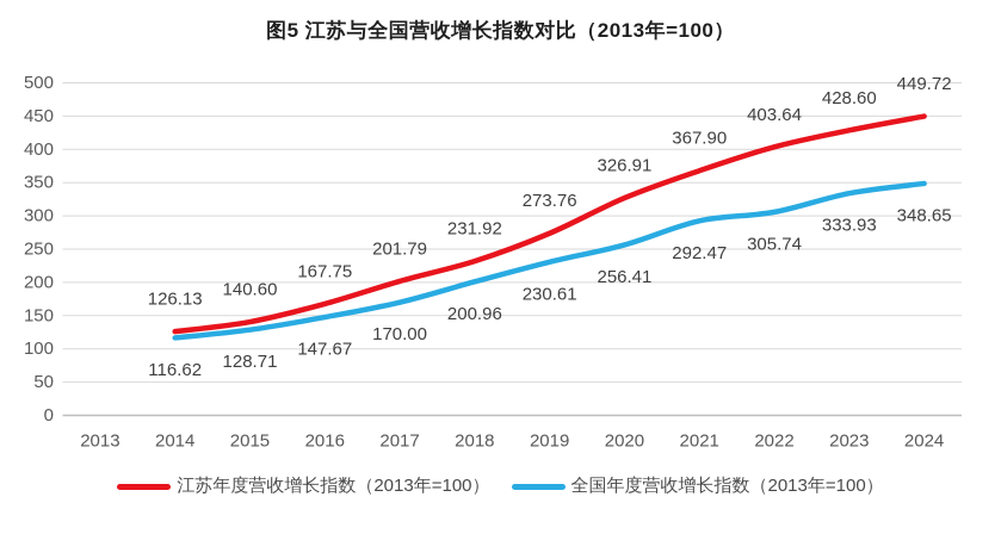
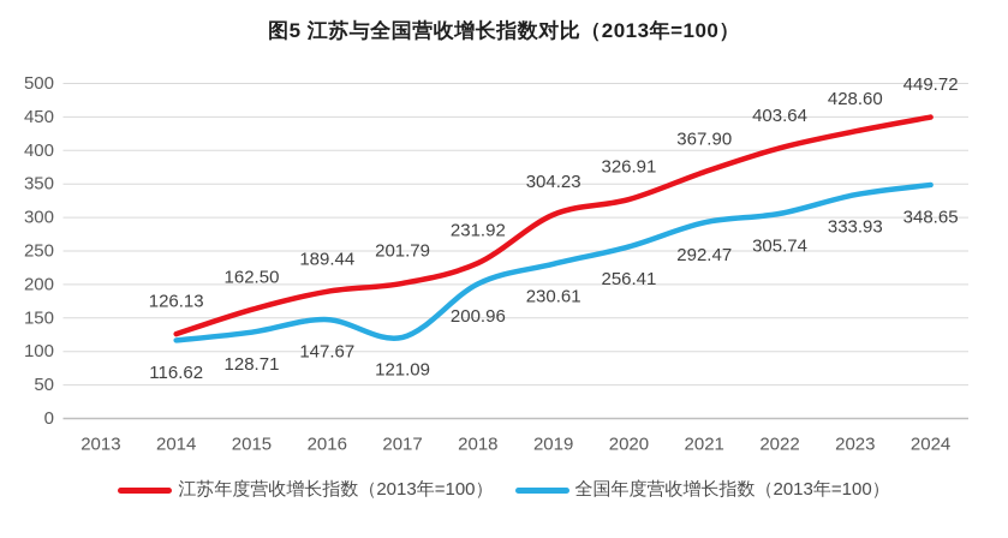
江苏年度营收增长指数（2013年=100）/2015: 140.60 -> 162.50
江苏年度营收增长指数（2013年=100）/2016: 167.75 -> 189.44
全国年度营收增长指数（2013年=100）/2017: 170.00 -> 121.09
江苏年度营收增长指数（2013年=100）/2019: 273.76 -> 304.23
